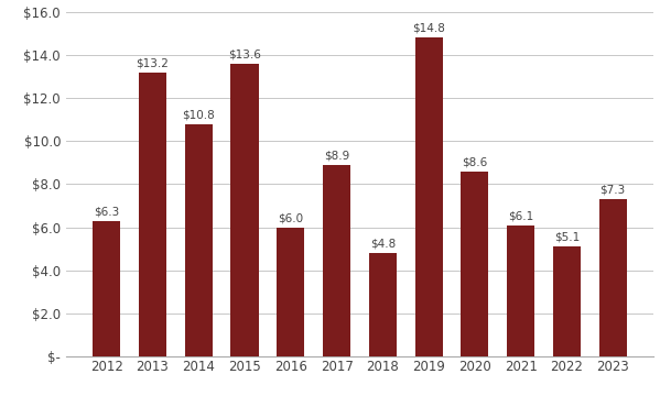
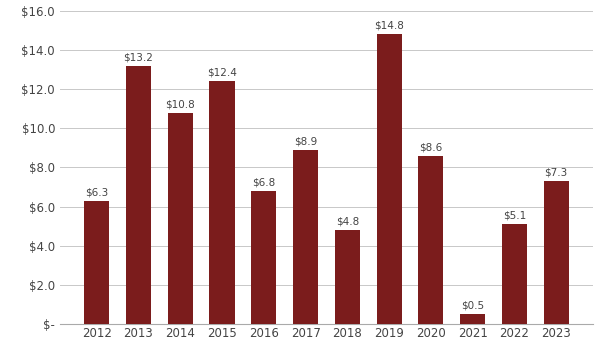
2015: $13.6 -> $12.4
2016: $6.0 -> $6.8
2021: $6.1 -> $0.5
